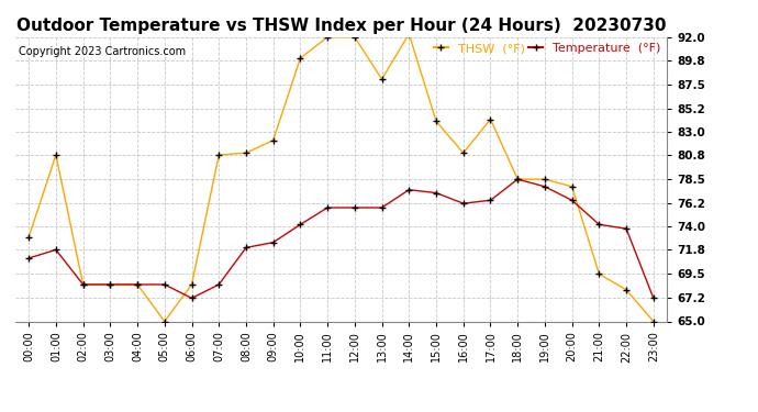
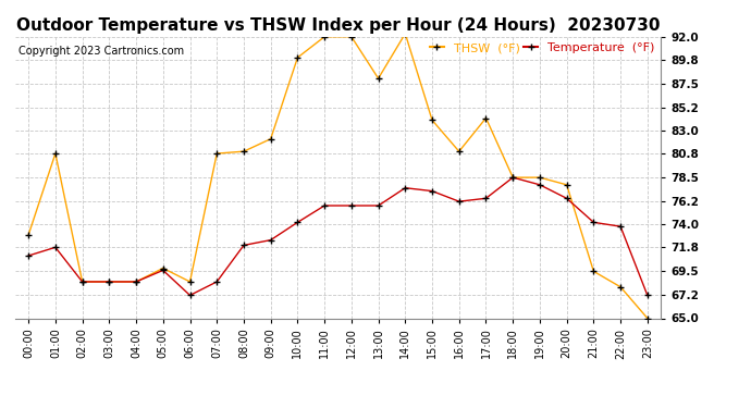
THSW (°F)/05:00: 65.0 -> 69.8
Temperature (°F)/05:00: 68.5 -> 69.6
